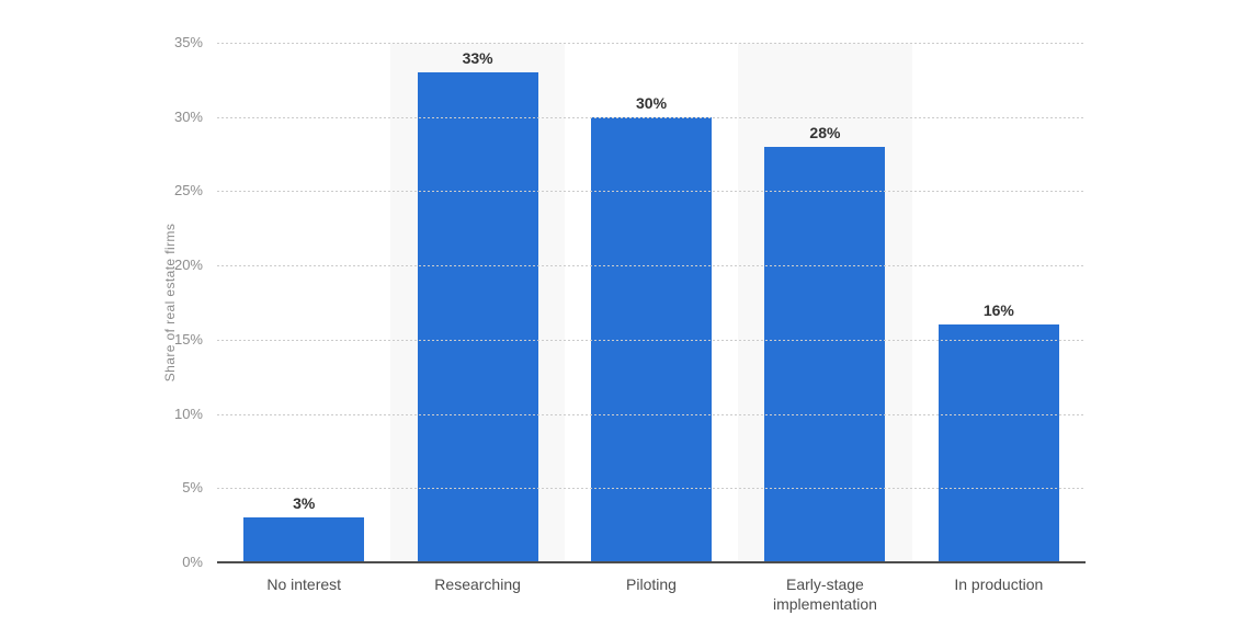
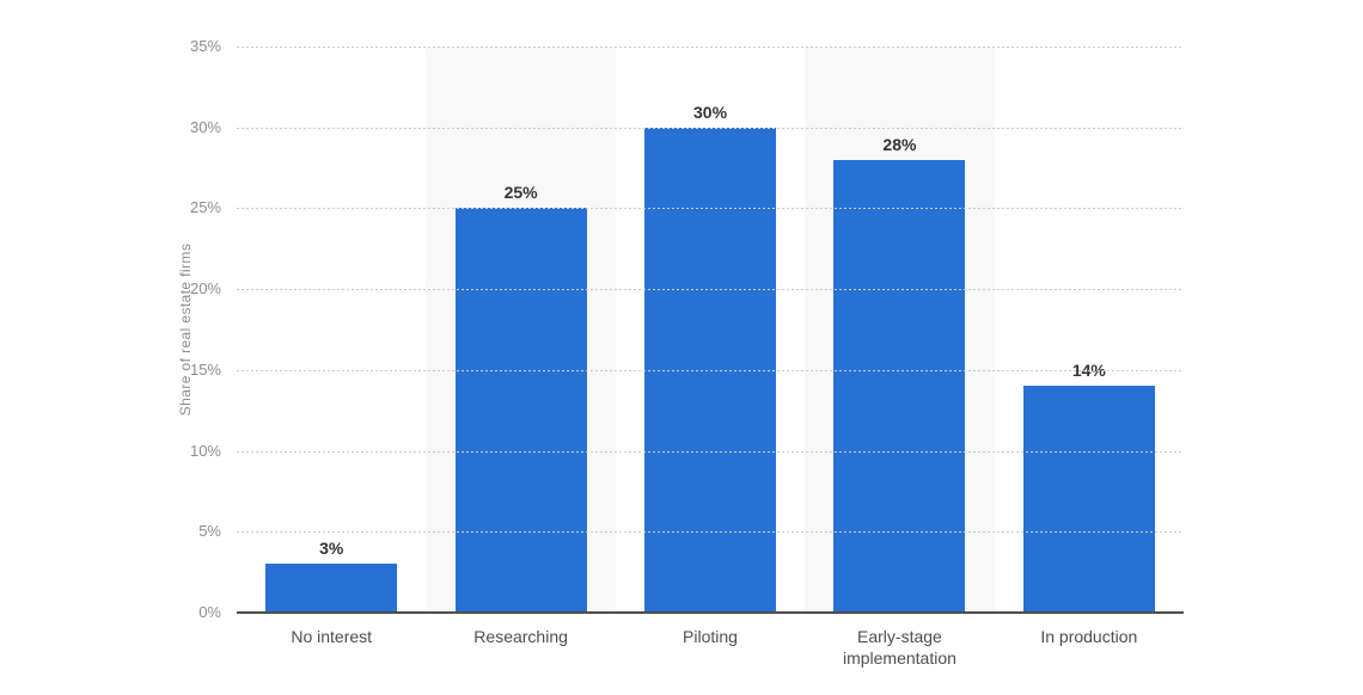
Researching: 33% -> 25%
In production: 16% -> 14%
